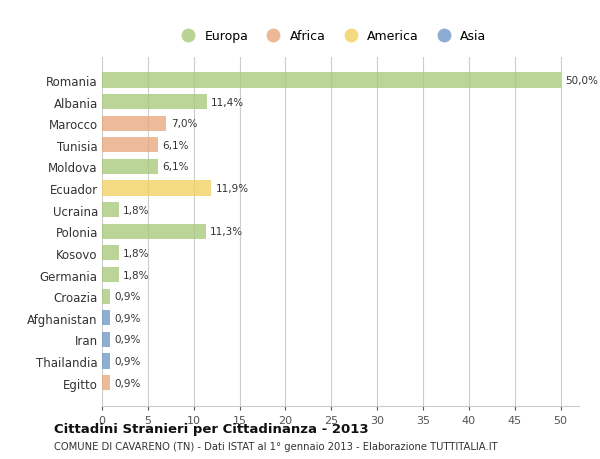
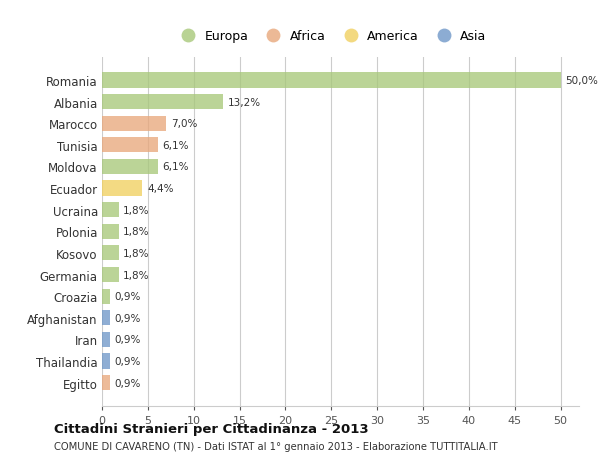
Albania: 11,4% -> 13,2%
Ecuador: 11,9% -> 4,4%
Polonia: 11,3% -> 1,8%
